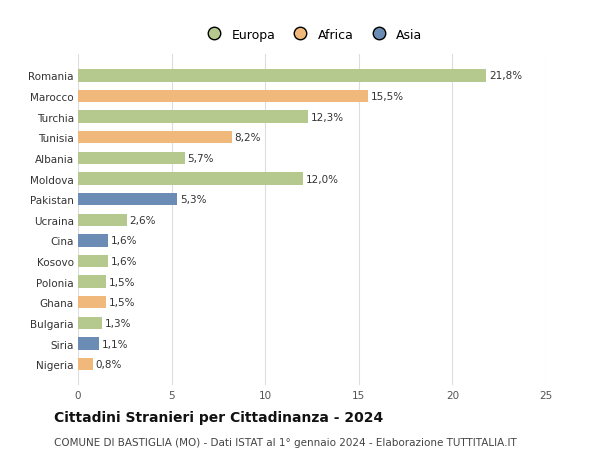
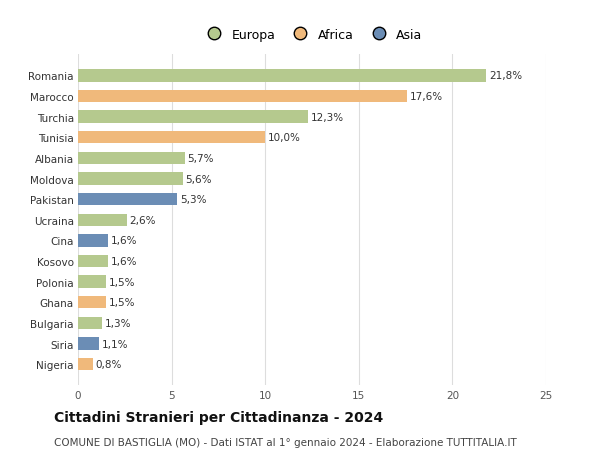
Marocco: 15,5% -> 17,6%
Tunisia: 8,2% -> 10,0%
Moldova: 12,0% -> 5,6%
